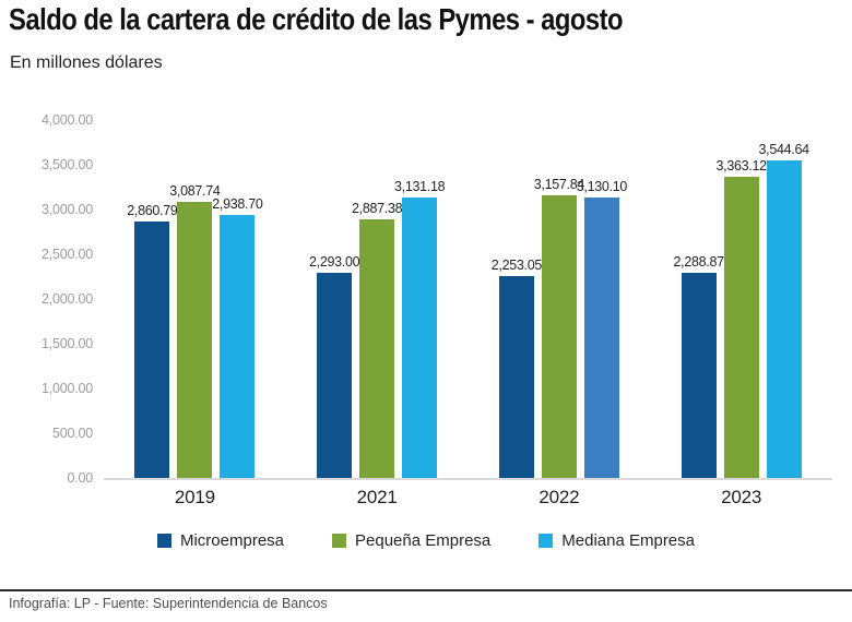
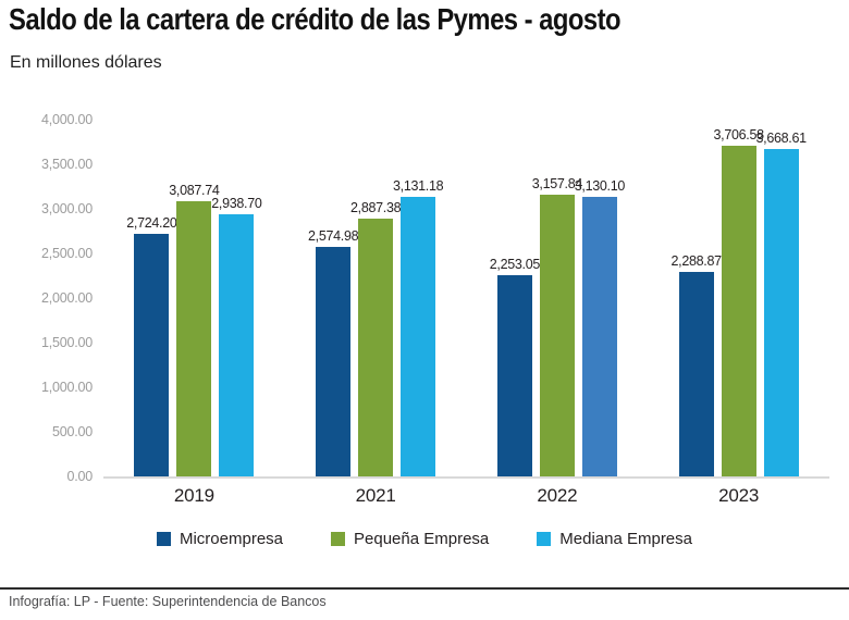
Microempresa/2019: 2,860.79 -> 2,724.20
Microempresa/2021: 2,293.00 -> 2,574.98
Pequeña Empresa/2023: 3,363.12 -> 3,706.58
Mediana Empresa/2023: 3,544.64 -> 3,668.61
